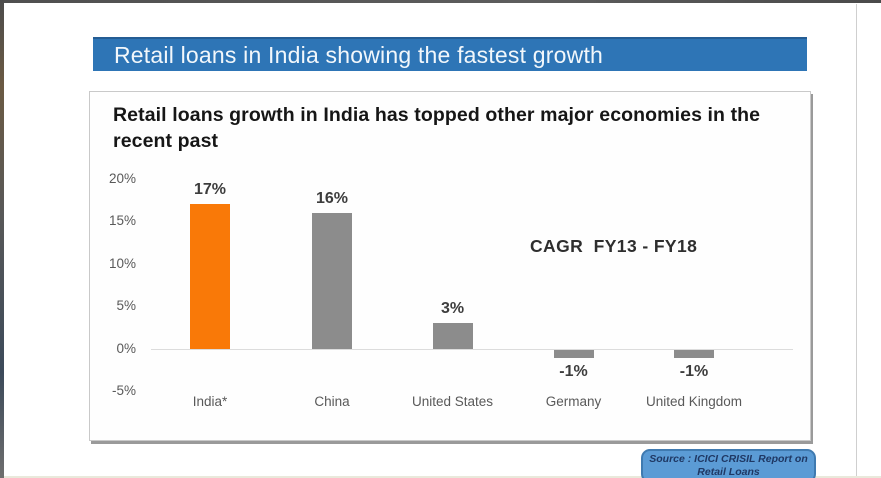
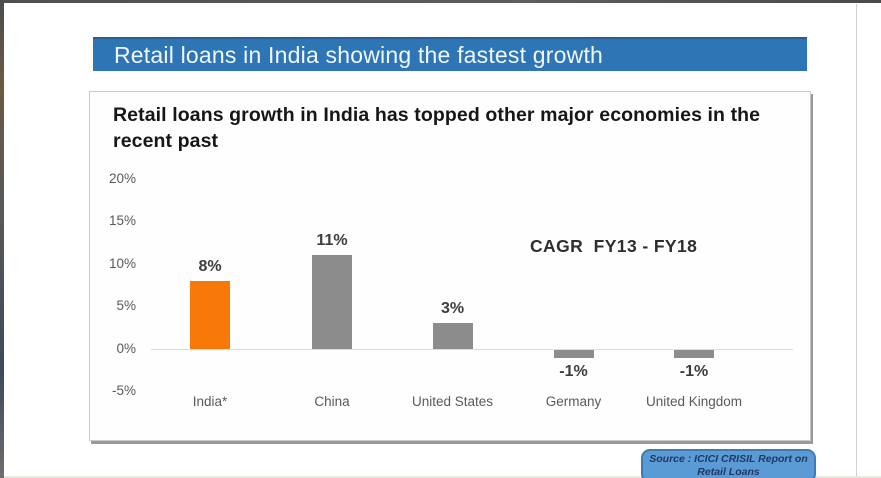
India*: 17% -> 8%
China: 16% -> 11%
